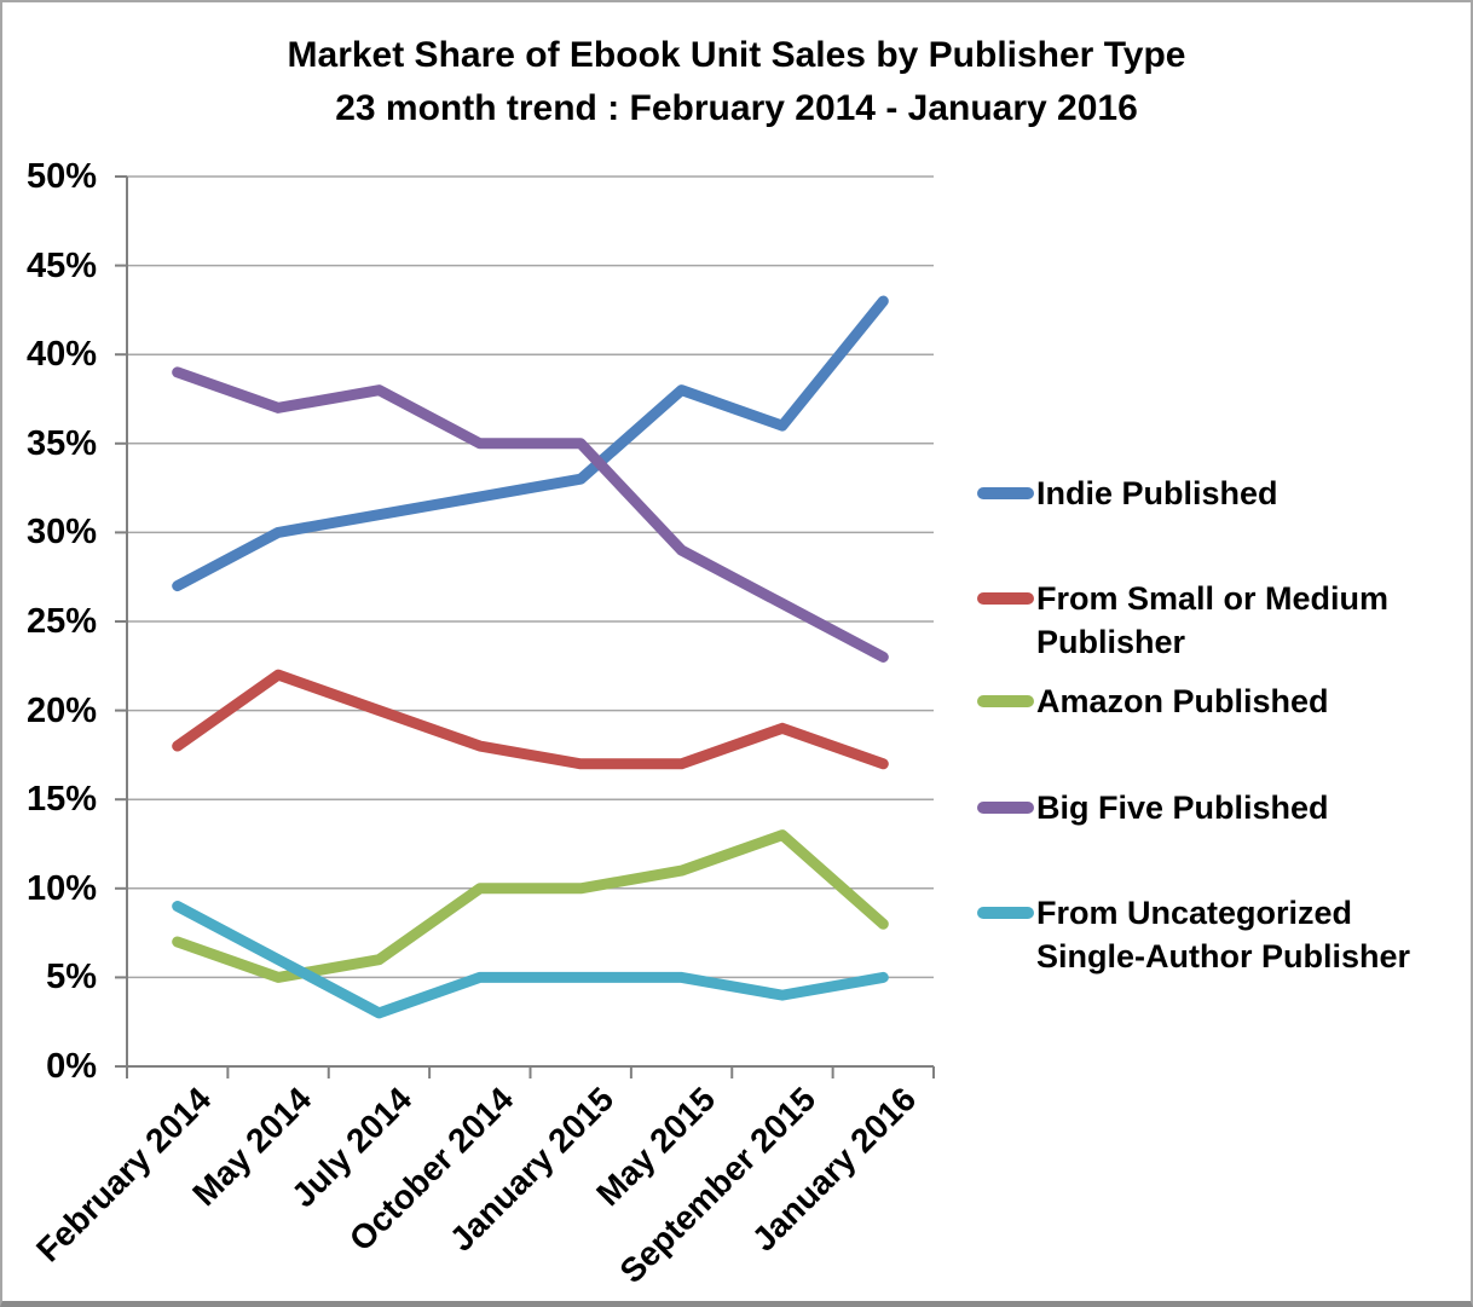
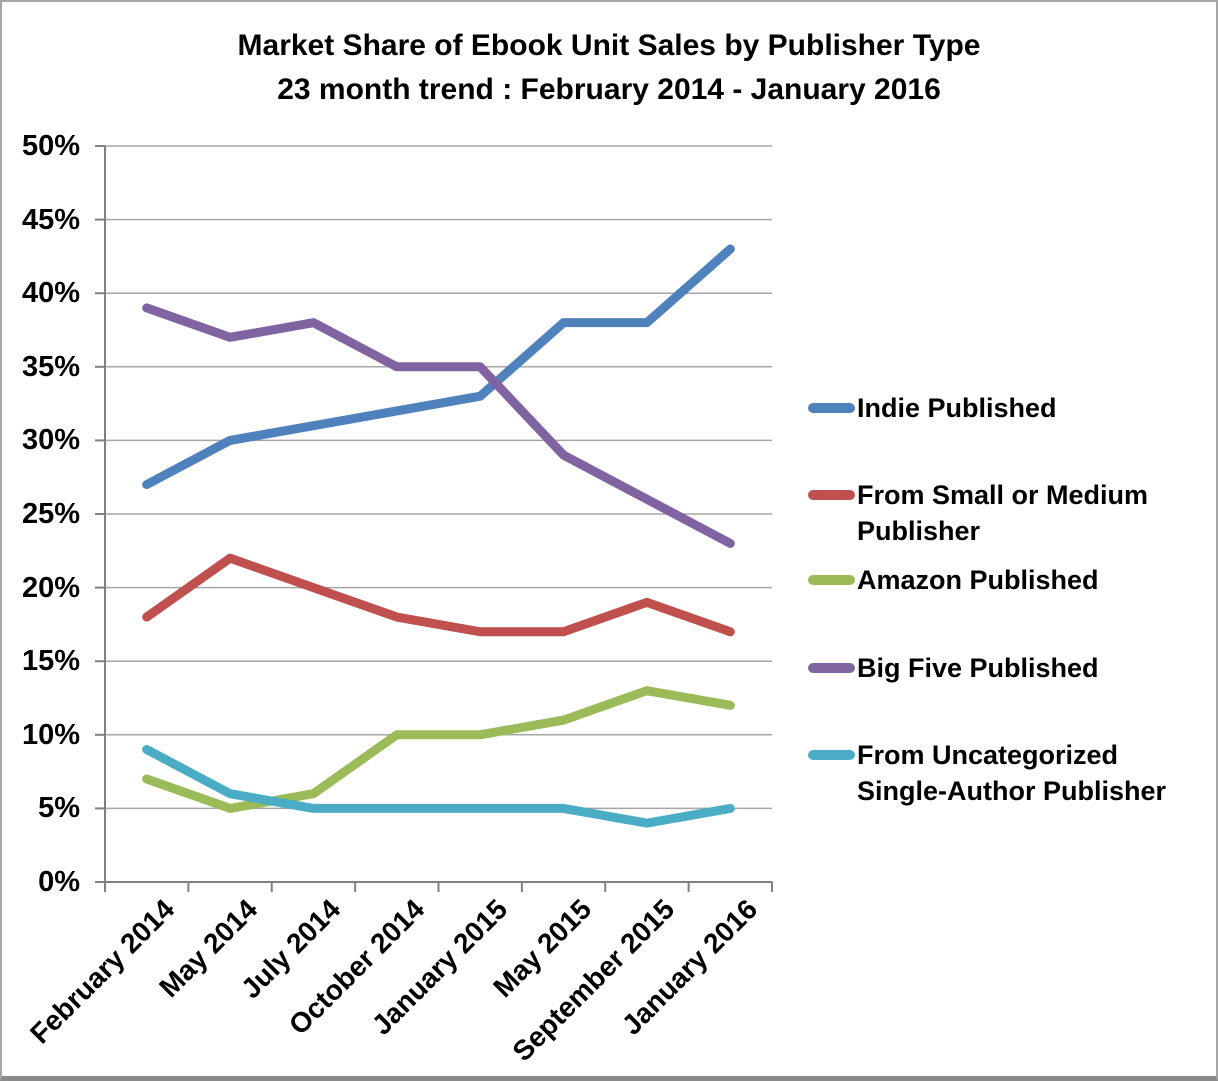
From Uncategorized Single-Author Publisher/July 2014: 3% -> 5%
Indie Published/September 2015: 36% -> 38%
Amazon Published/January 2016: 8% -> 12%
